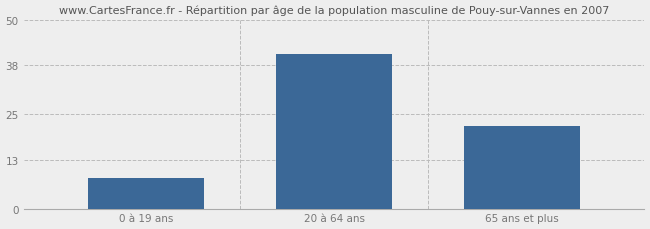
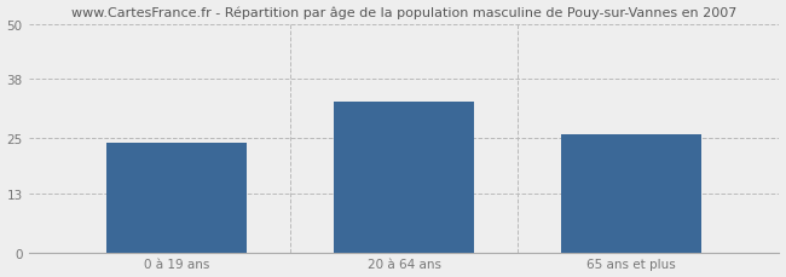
0 à 19 ans: 8 -> 24
20 à 64 ans: 41 -> 33
65 ans et plus: 22 -> 26
